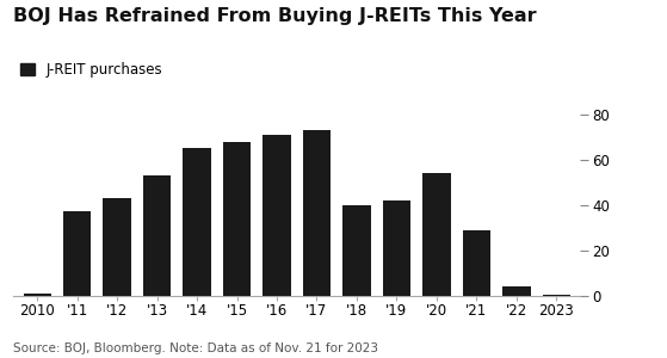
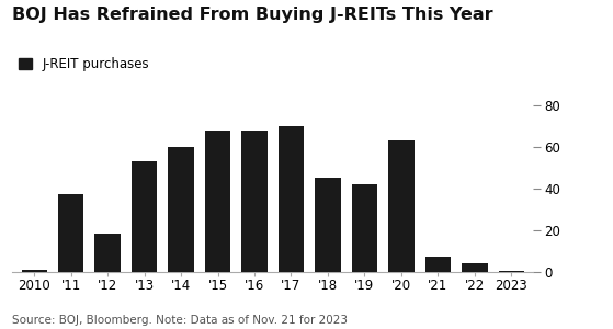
'12: 43 -> 18
'14: 65 -> 60
'16: 71 -> 68
'17: 73 -> 70
'18: 40 -> 45
'20: 54 -> 63
'21: 29 -> 7
